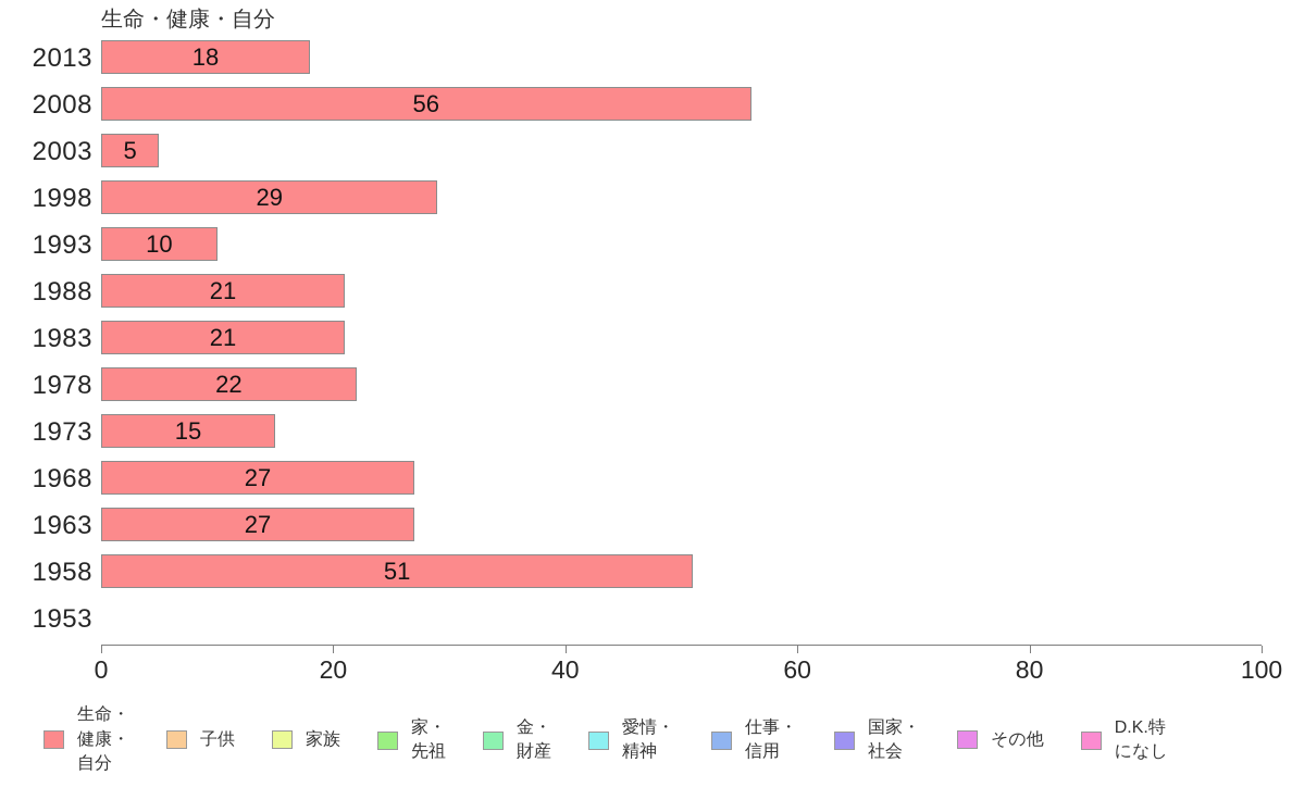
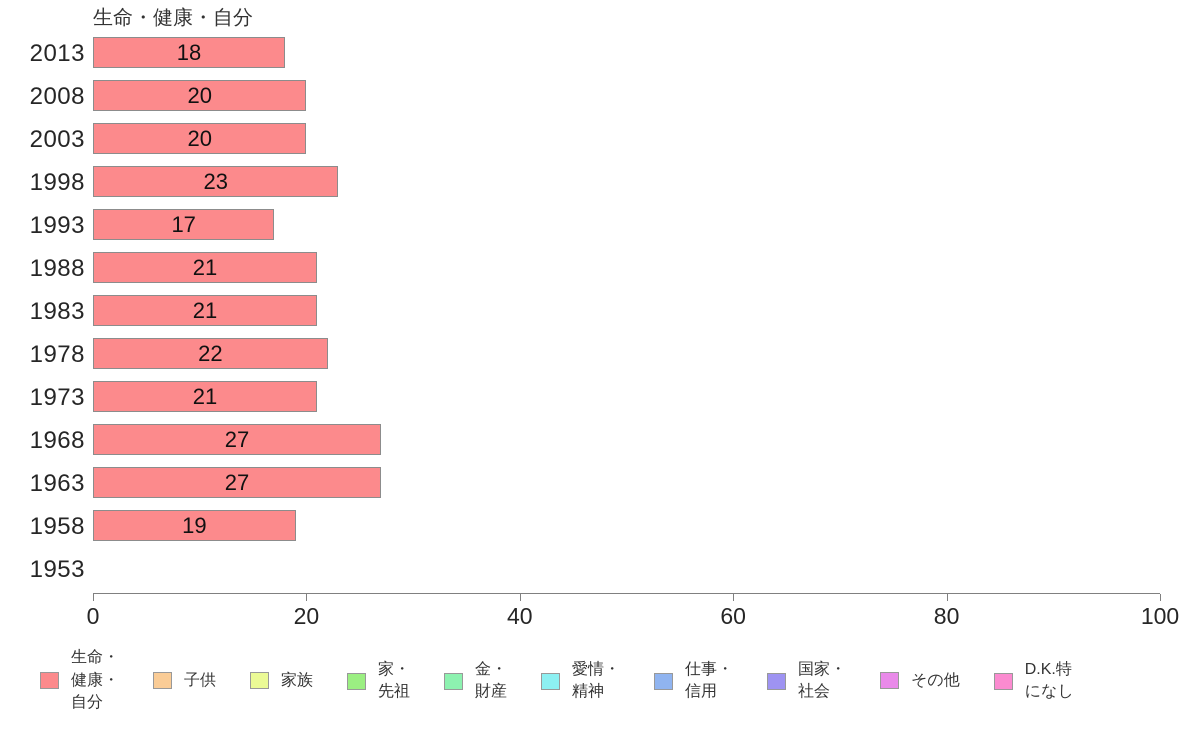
2008: 56 -> 20
2003: 5 -> 20
1998: 29 -> 23
1993: 10 -> 17
1973: 15 -> 21
1958: 51 -> 19
